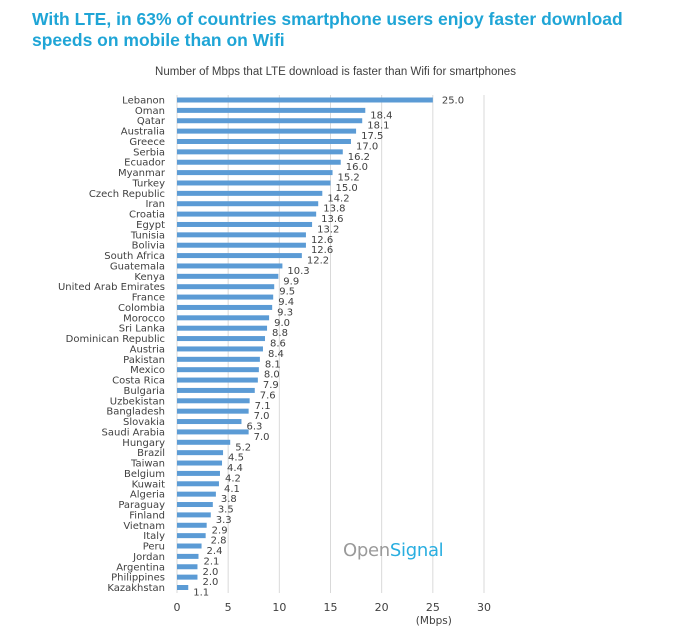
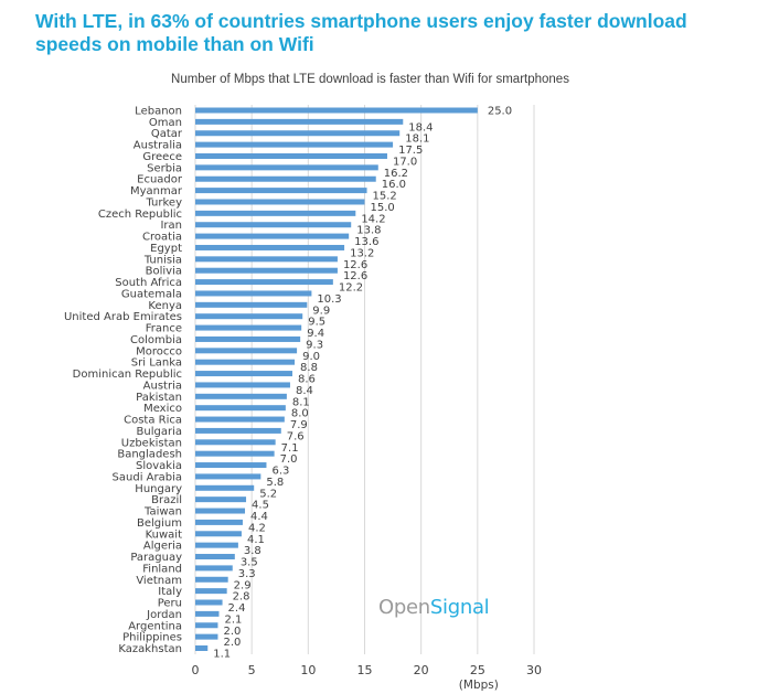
Saudi Arabia: 7.0 -> 5.8
